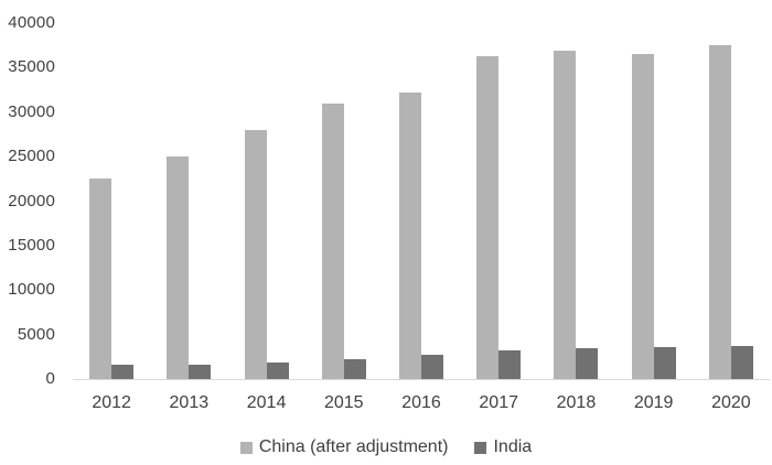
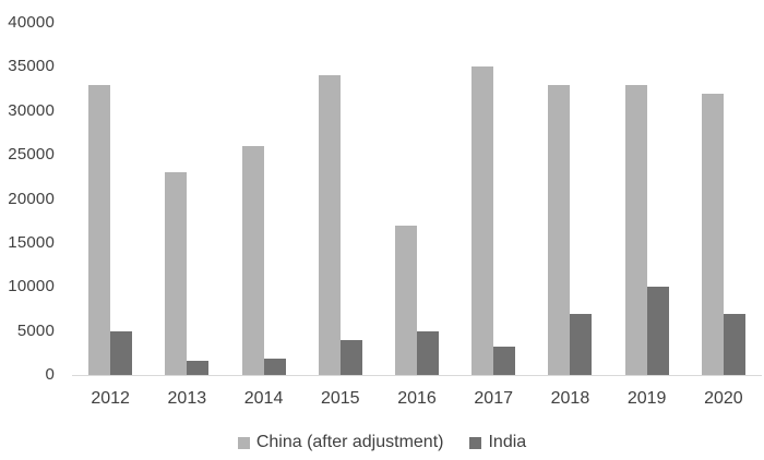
China (after adjustment)/2012: 23000 -> 33000
India/2012: 2000 -> 5000
China (after adjustment)/2013: 25000 -> 23000
China (after adjustment)/2014: 28000 -> 26000
China (after adjustment)/2015: 31000 -> 34000
India/2015: 2000 -> 4000
China (after adjustment)/2016: 32000 -> 17000
India/2016: 3000 -> 5000
China (after adjustment)/2017: 36000 -> 35000
China (after adjustment)/2018: 37000 -> 33000
India/2018: 4000 -> 7000
China (after adjustment)/2019: 36000 -> 33000
India/2019: 4000 -> 10000
China (after adjustment)/2020: 38000 -> 32000
India/2020: 4000 -> 7000
